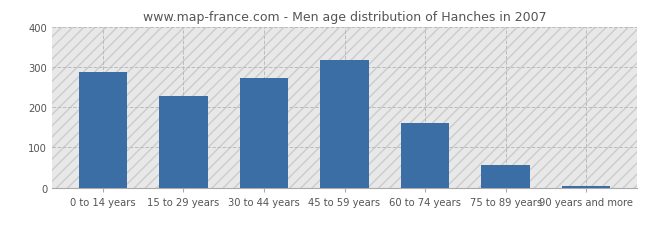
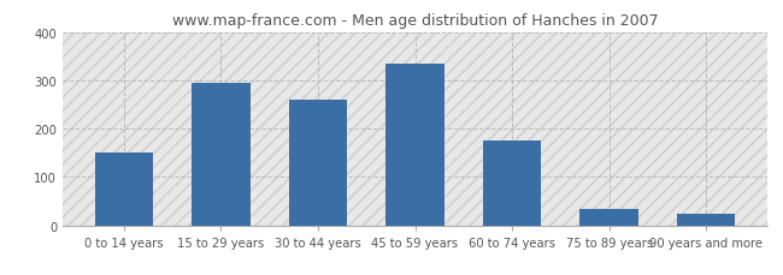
0 to 14 years: 288 -> 150
15 to 29 years: 228 -> 295
30 to 44 years: 273 -> 260
45 to 59 years: 317 -> 335
60 to 74 years: 160 -> 175
75 to 89 years: 55 -> 35
90 years and more: 5 -> 25
